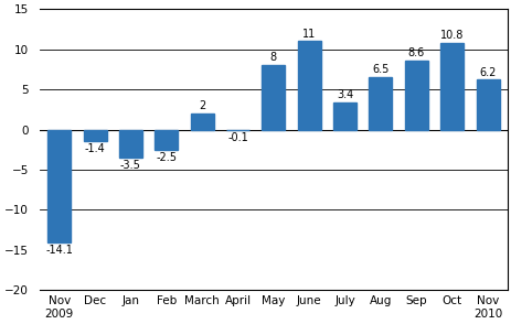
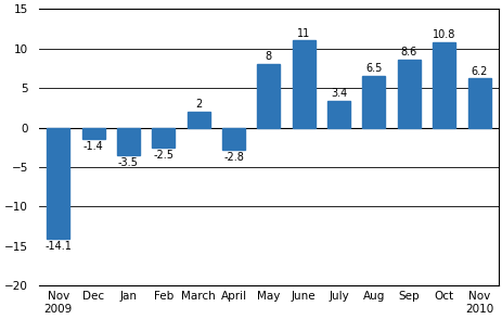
April: -0.1 -> -2.8
